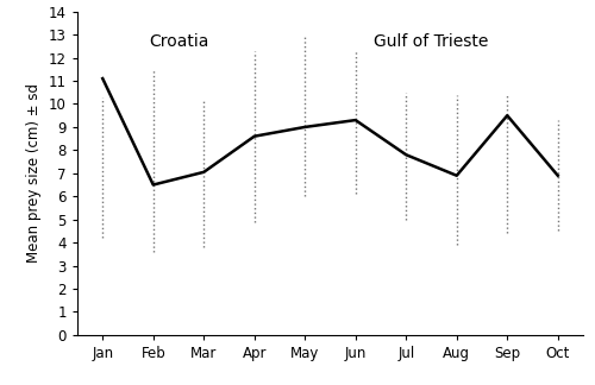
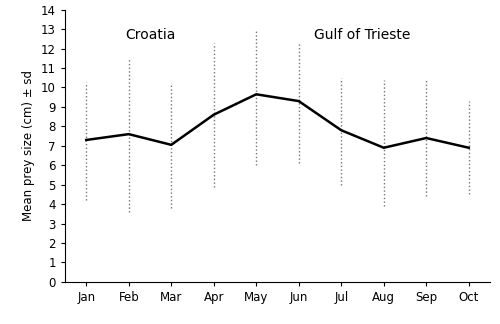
Jan: 11.1 -> 7.3
Feb: 6.5 -> 7.6
May: 9.0 -> 9.7
Sep: 9.5 -> 7.4
